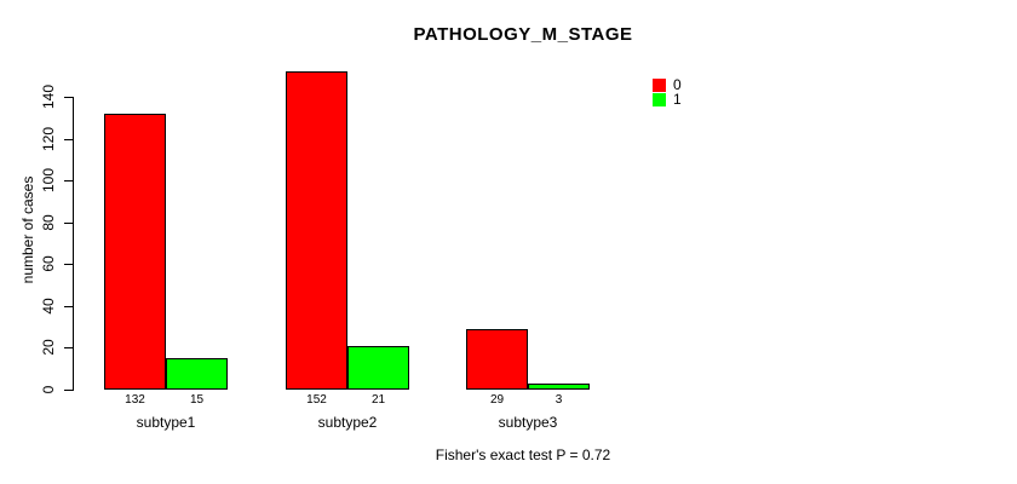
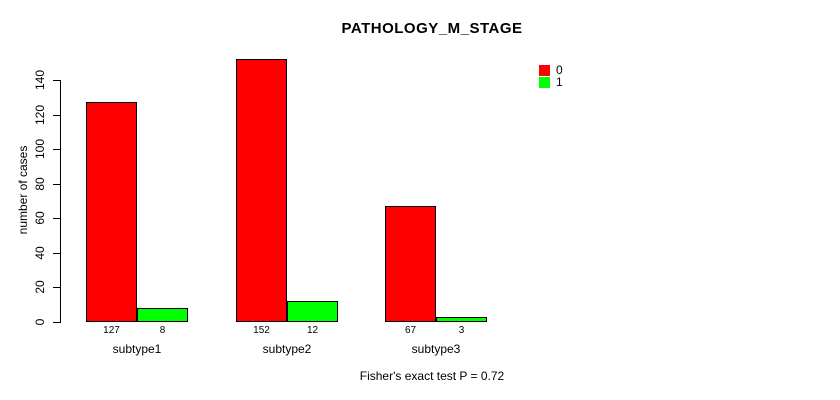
0/subtype1: 132 -> 127
1/subtype1: 15 -> 8
1/subtype2: 21 -> 12
0/subtype3: 29 -> 67
